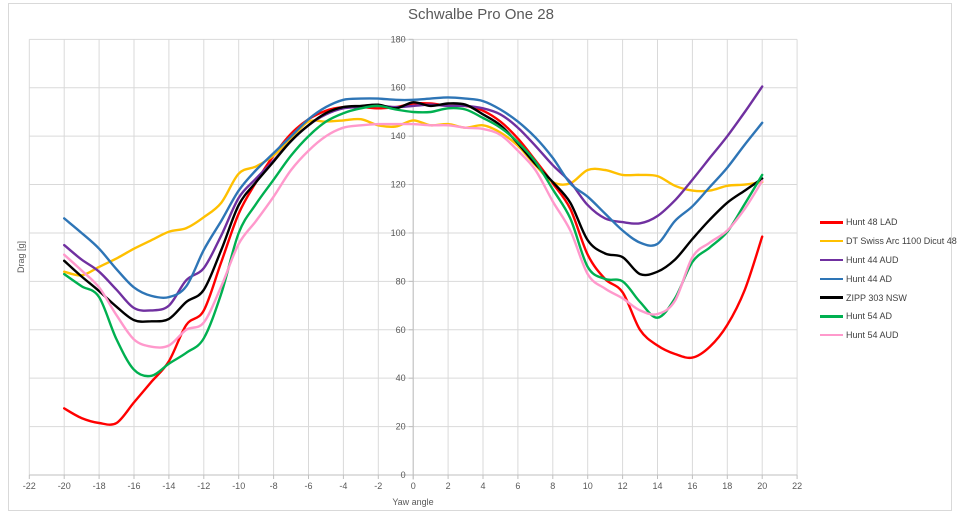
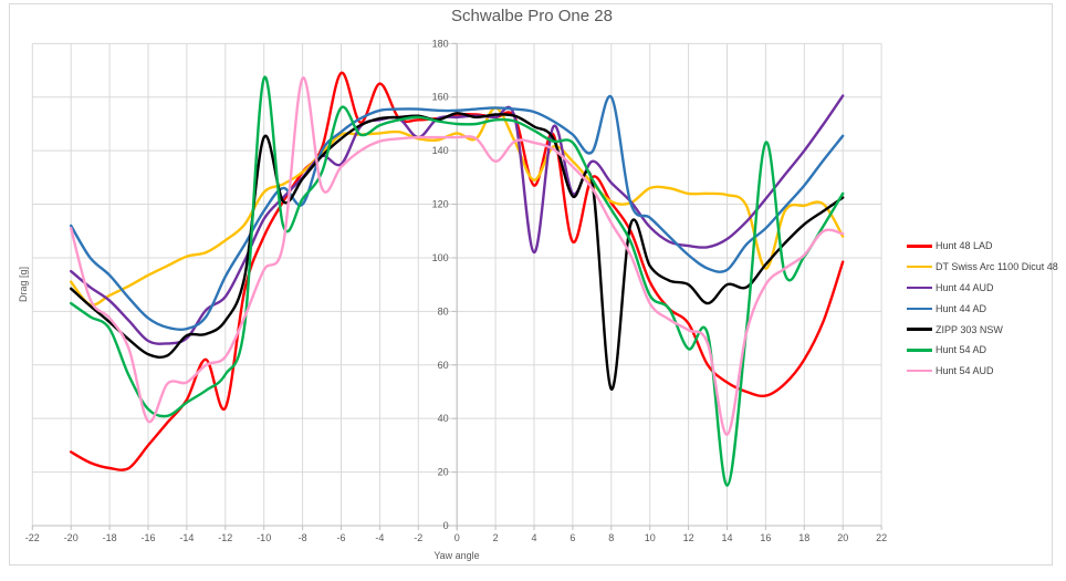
DT Swiss Arc 1100 Dicut 48/-20: 84 -> 91
Hunt 44 AD/-20: 106 -> 112
Hunt 54 AUD/-20: 91 -> 111
Hunt 54 AUD/-16: 56 -> 39
ZIPP 303 NSW/-14: 64 -> 71
Hunt 48 LAD/-12: 68 -> 44
ZIPP 303 NSW/-10: 112 -> 145
Hunt 54 AD/-10: 100 -> 167
Hunt 44 AD/-8: 133 -> 120
Hunt 54 AUD/-8: 115 -> 167
Hunt 48 LAD/-6: 147 -> 169
Hunt 44 AUD/-6: 144 -> 135
Hunt 54 AD/-6: 140 -> 156
Hunt 48 LAD/-4: 152 -> 165
Hunt 44 AUD/-2: 152 -> 145
DT Swiss Arc 1100 Dicut 48/2: 145 -> 156
Hunt 54 AUD/2: 144 -> 136
Hunt 48 LAD/4: 150 -> 127
DT Swiss Arc 1100 Dicut 48/4: 144 -> 129
Hunt 44 AUD/4: 152 -> 102
Hunt 48 LAD/6: 139 -> 106
Hunt 44 AUD/6: 144 -> 124
ZIPP 303 NSW/6: 137 -> 123
Hunt 54 AD/6: 138 -> 143
Hunt 44 AD/8: 131 -> 160
ZIPP 303 NSW/8: 121 -> 51
Hunt 54 AD/12: 80 -> 66
ZIPP 303 NSW/14: 84 -> 90
Hunt 54 AD/14: 65 -> 15
Hunt 54 AUD/14: 66 -> 34
DT Swiss Arc 1100 Dicut 48/16: 118 -> 96
Hunt 54 AD/16: 88 -> 143
DT Swiss Arc 1100 Dicut 48/20: 121 -> 108
Hunt 54 AUD/20: 122 -> 109
